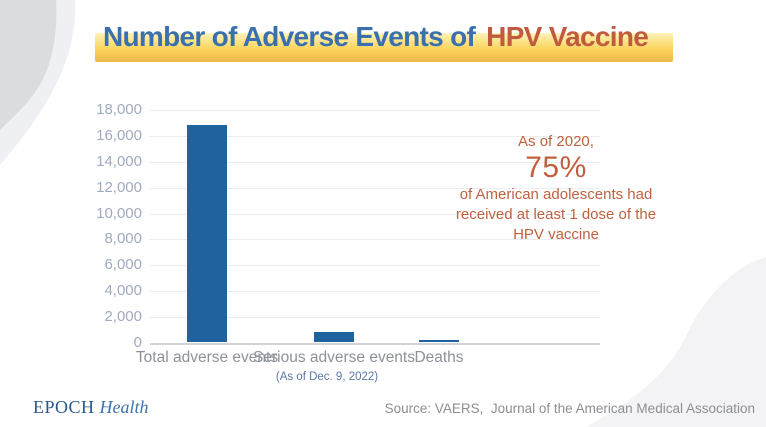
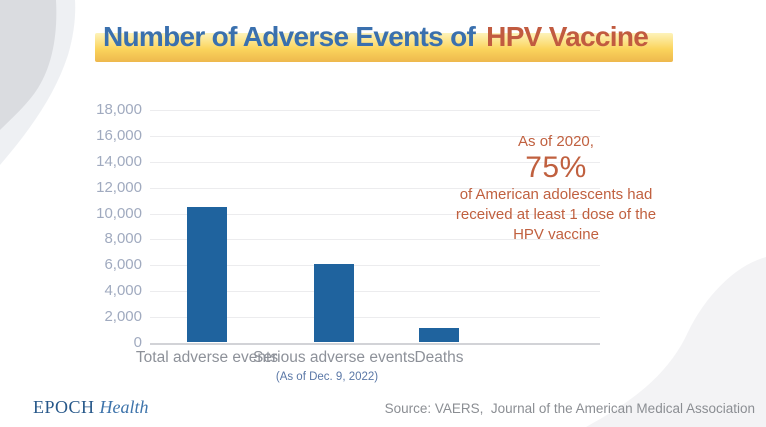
Total adverse events: 16800 -> 10400
Serious adverse events: 800 -> 6000
Deaths: 200 -> 1100
